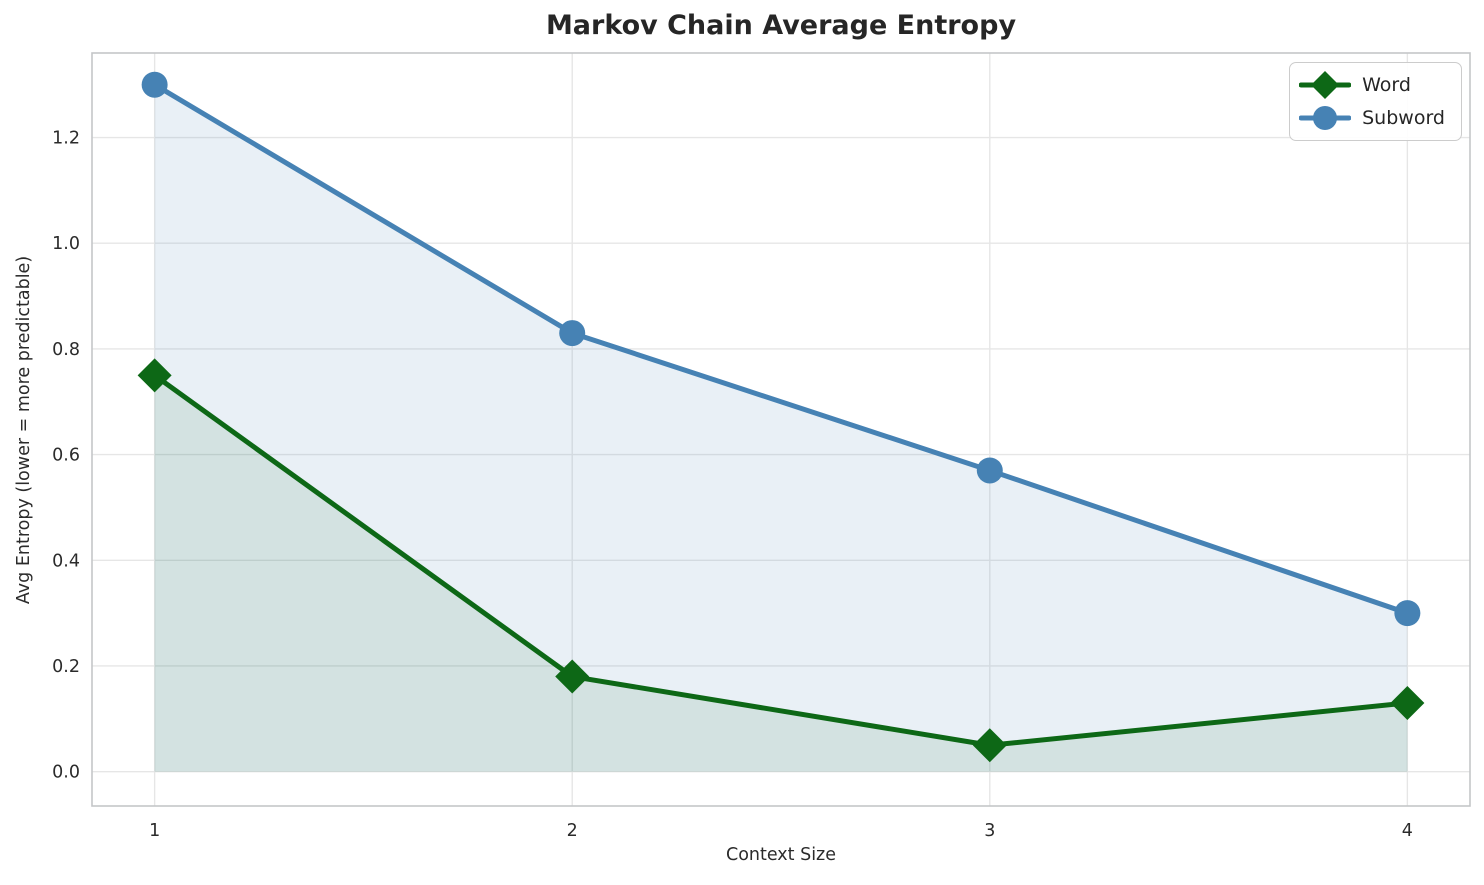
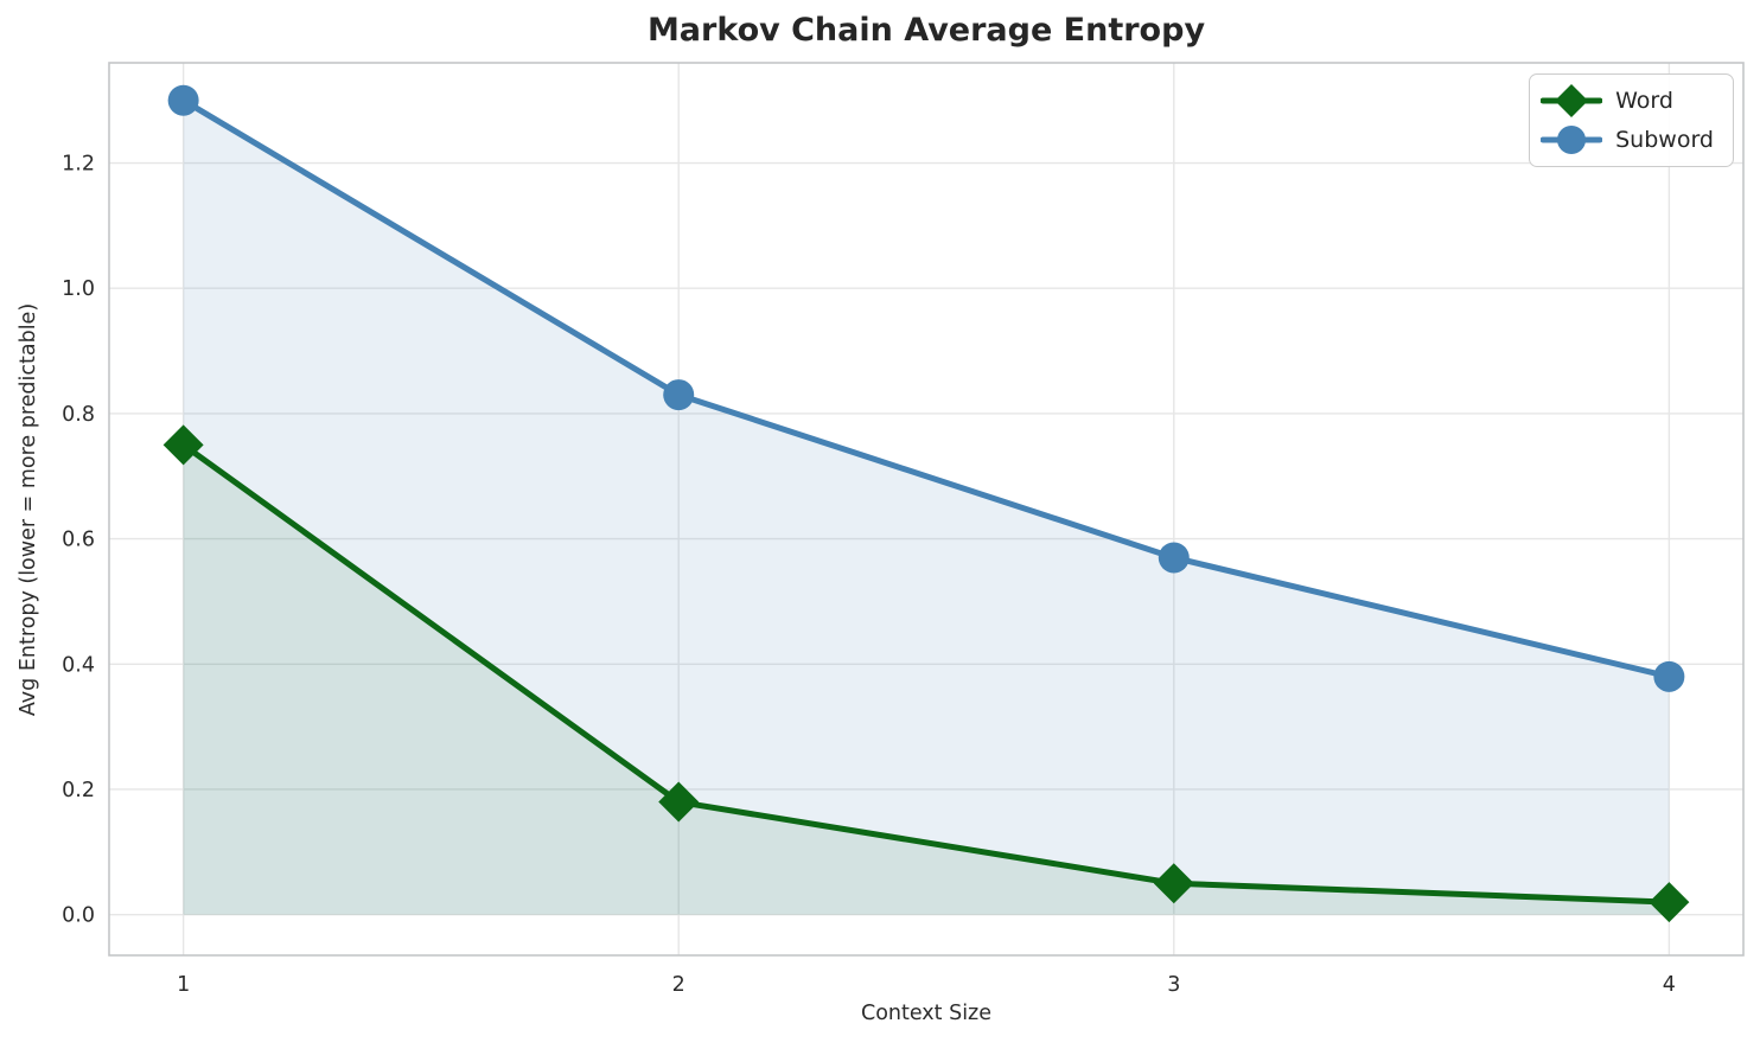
Word/4: 0.13 -> 0.02
Subword/4: 0.30 -> 0.38
